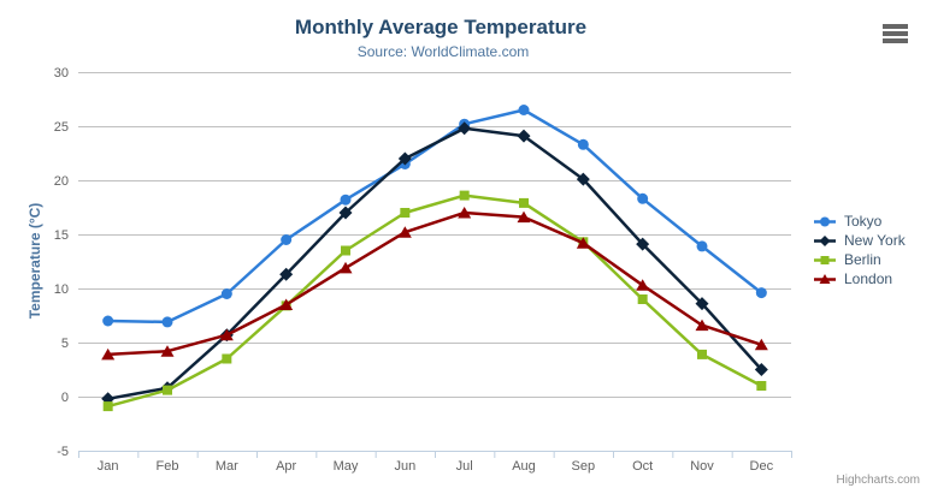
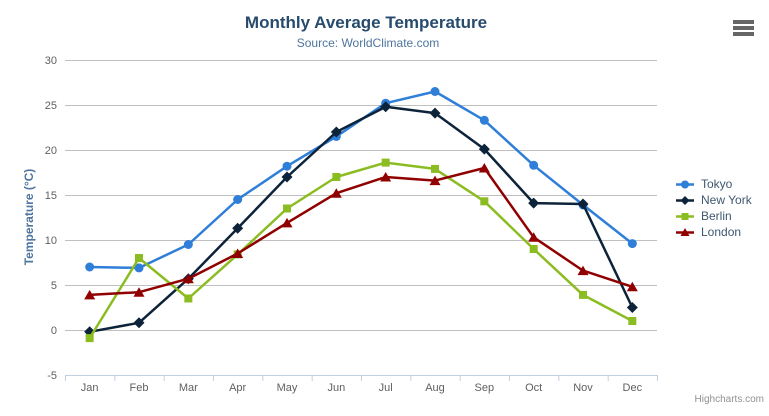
Berlin/Feb: 1 -> 8
London/Sep: 14 -> 18
New York/Nov: 9 -> 14
